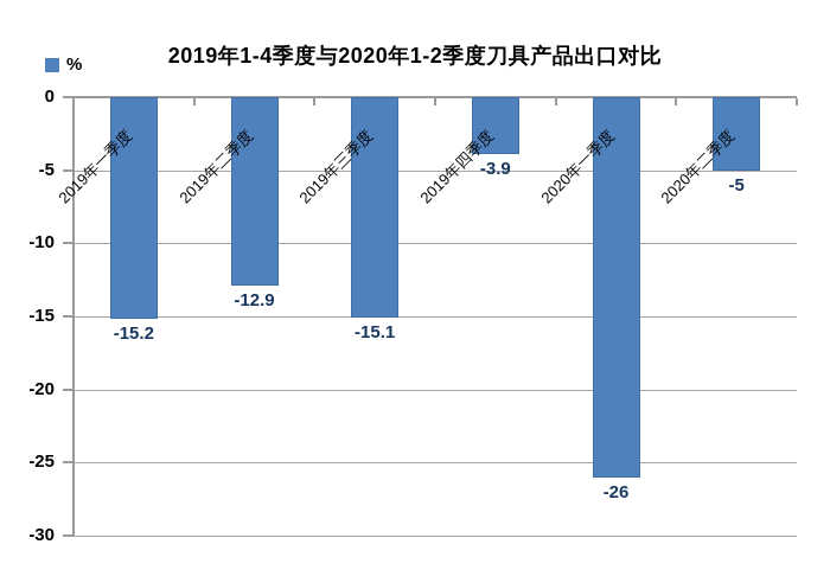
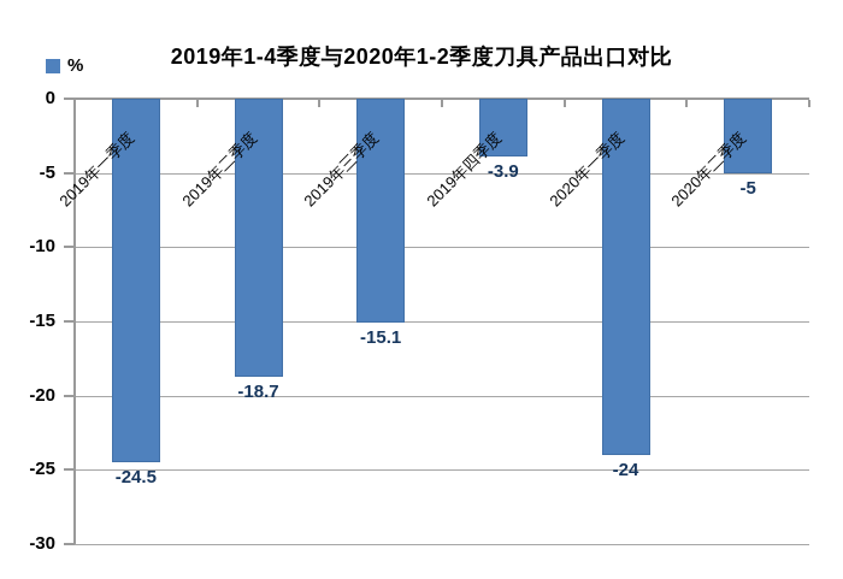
2019年一季度: -15.2 -> -24.5
2019年二季度: -12.9 -> -18.7
2020年一季度: -26 -> -24
